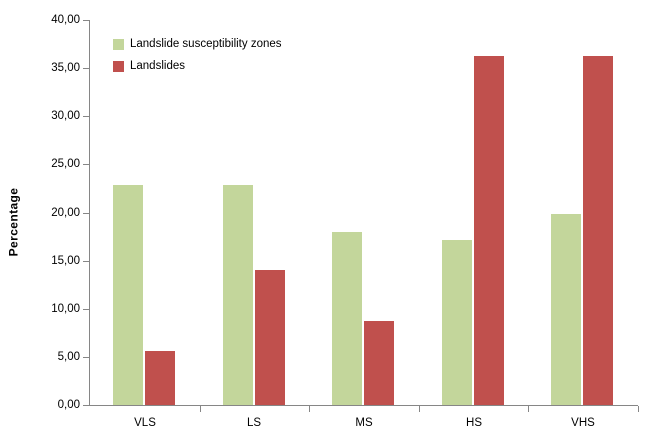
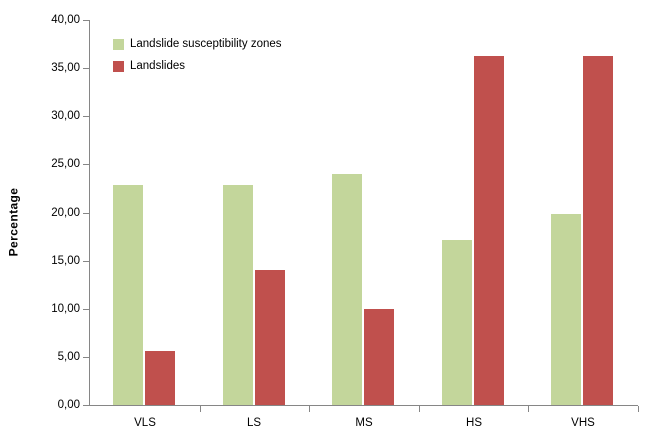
Landslide susceptibility zones/MS: 18 -> 24
Landslides/MS: 9 -> 10
